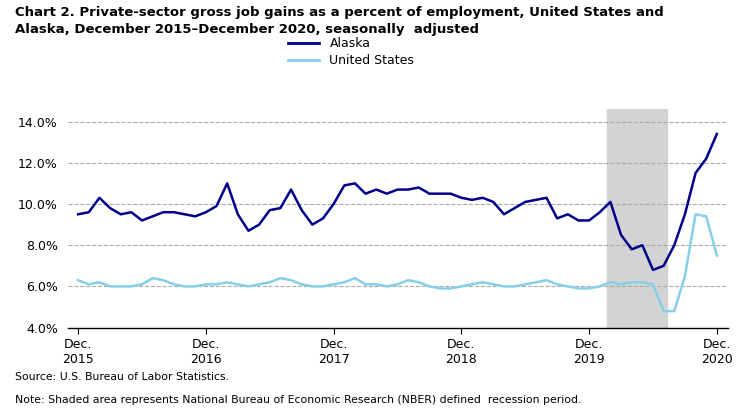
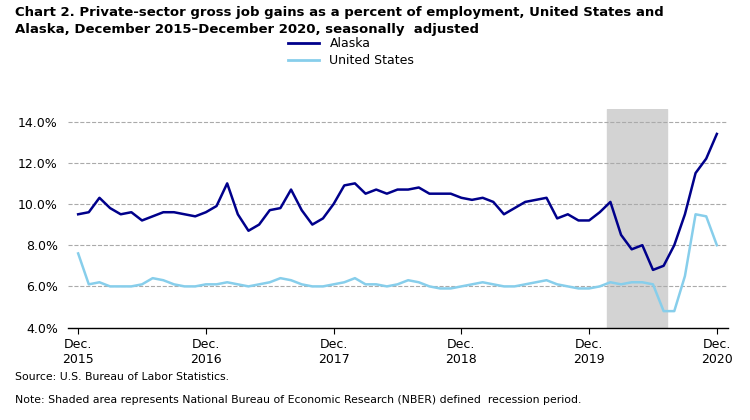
United States/Dec. 2015: 6.3% -> 7.6%
United States/Dec. 2020: 7.5% -> 8.0%
